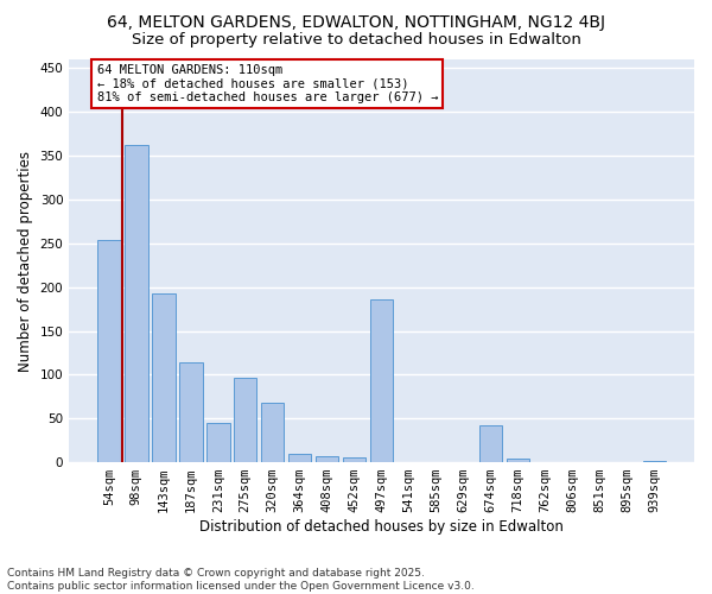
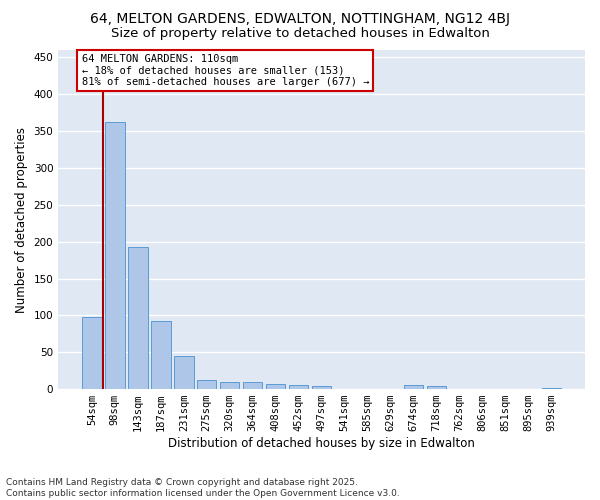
54sqm: 254 -> 98
187sqm: 114 -> 92
275sqm: 96 -> 13
320sqm: 68 -> 10
497sqm: 186 -> 4
674sqm: 42 -> 5
